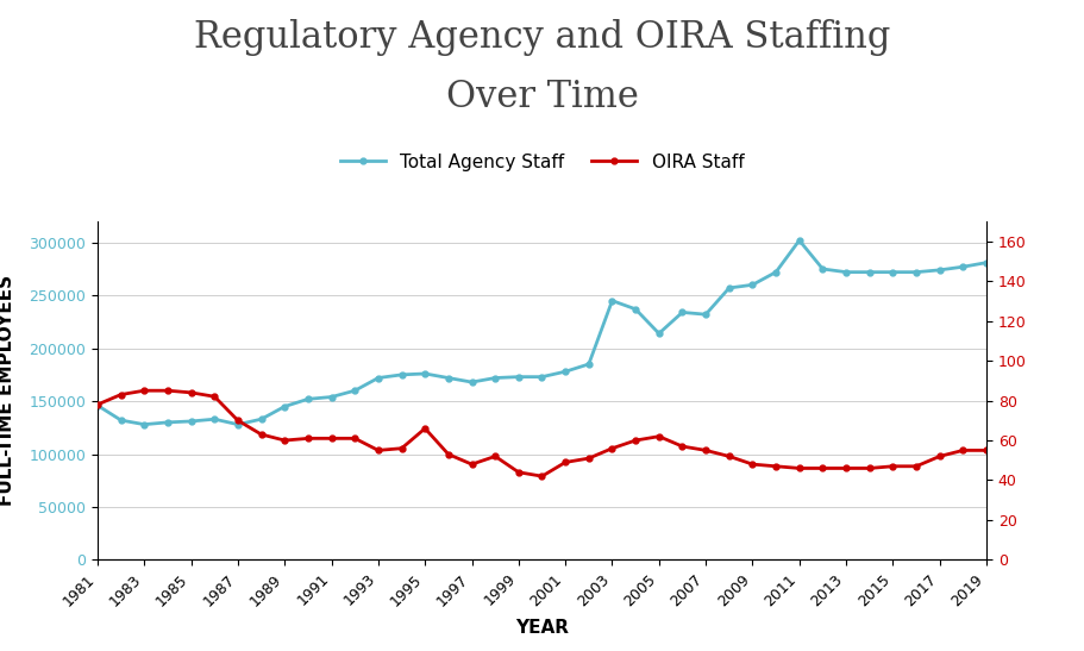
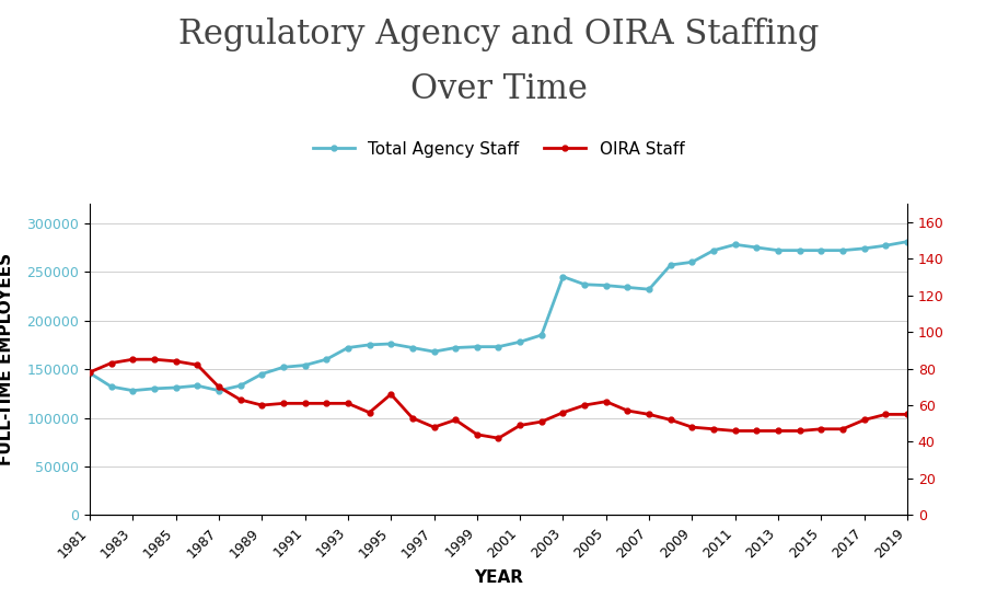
OIRA Staff/1993: 55 -> 61
Total Agency Staff/2005: 214000 -> 236000
Total Agency Staff/2011: 302000 -> 278000
